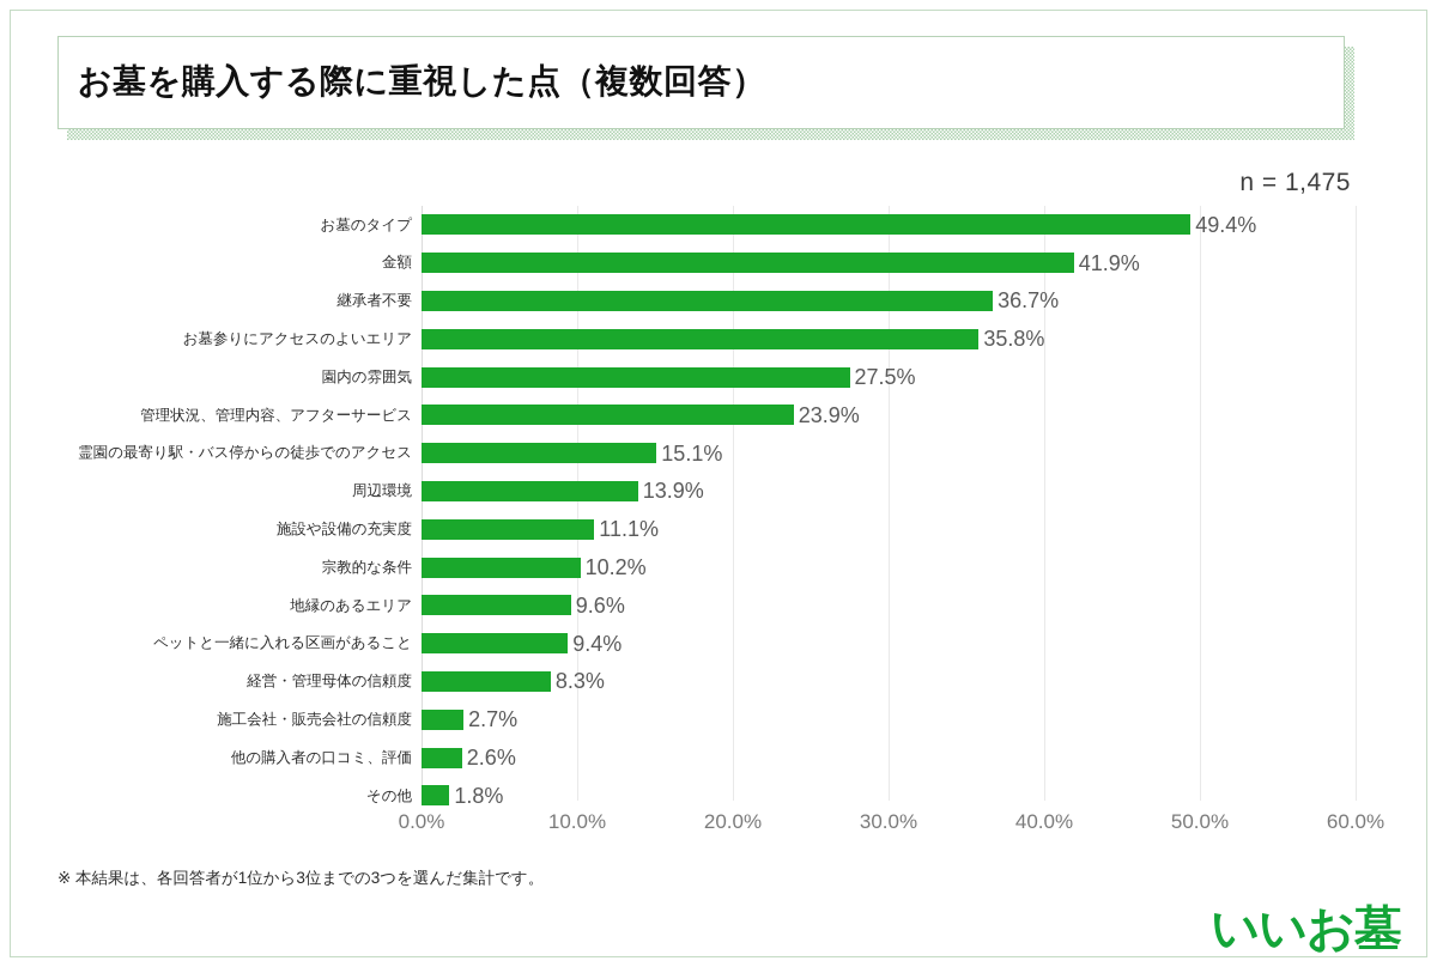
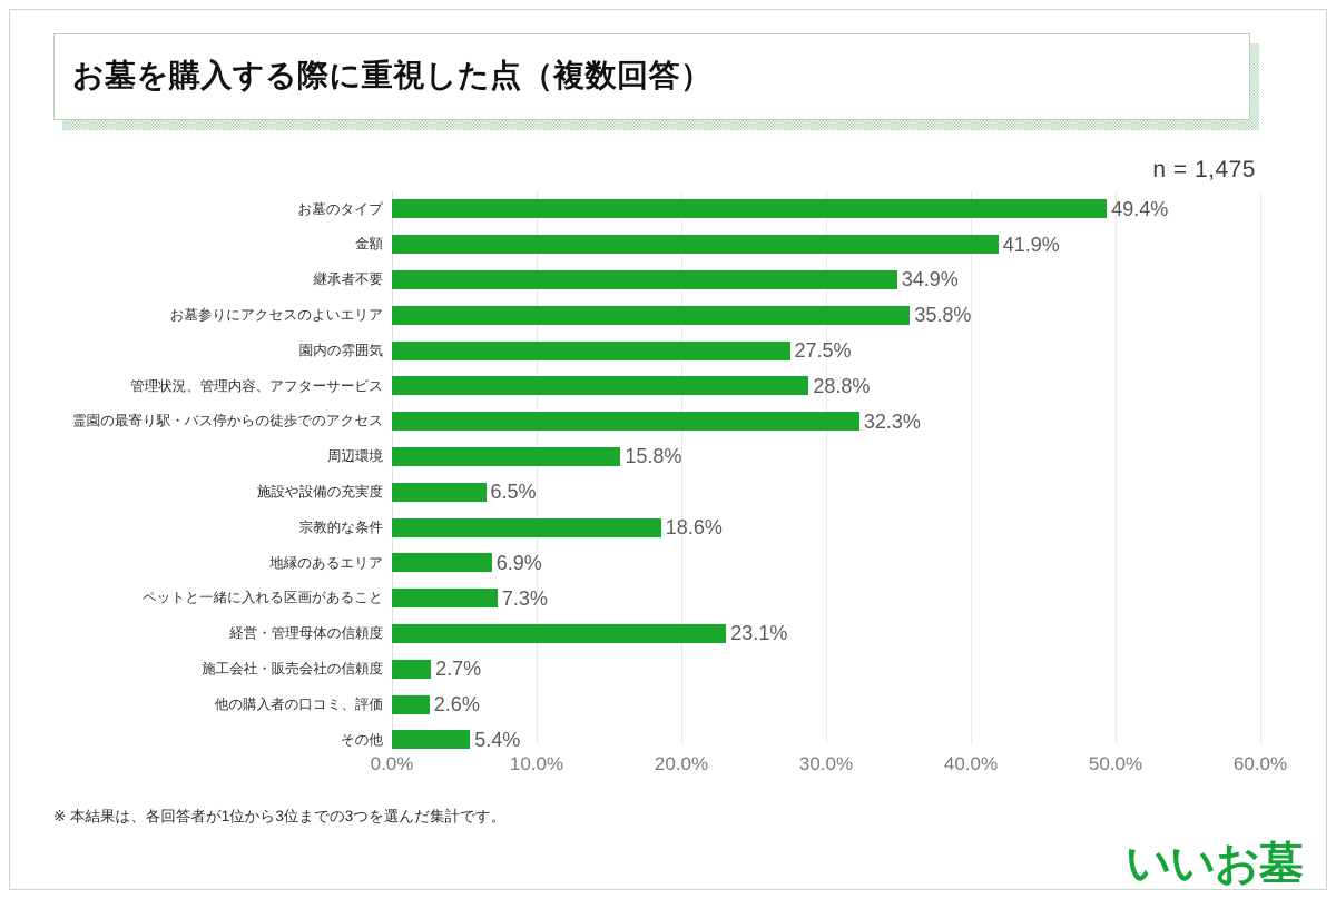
継承者不要: 36.7% -> 34.9%
管理状況、管理内容、アフターサービス: 23.9% -> 28.8%
霊園の最寄り駅・バス停からの徒歩でのアクセス: 15.1% -> 32.3%
周辺環境: 13.9% -> 15.8%
施設や設備の充実度: 11.1% -> 6.5%
宗教的な条件: 10.2% -> 18.6%
地縁のあるエリア: 9.6% -> 6.9%
ペットと一緒に入れる区画があること: 9.4% -> 7.3%
経営・管理母体の信頼度: 8.3% -> 23.1%
その他: 1.8% -> 5.4%
